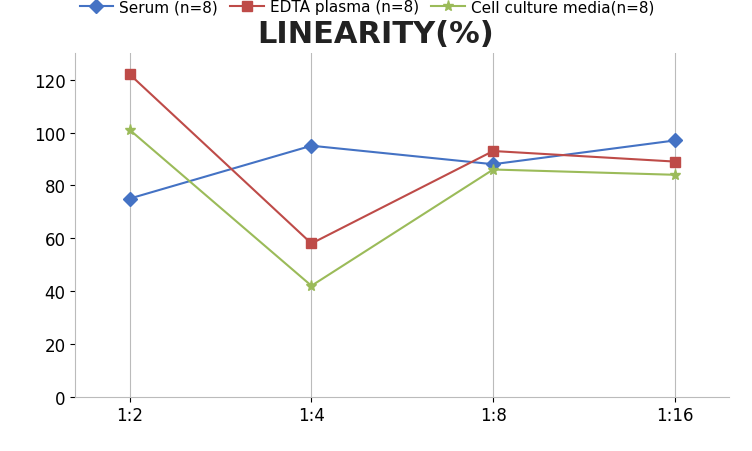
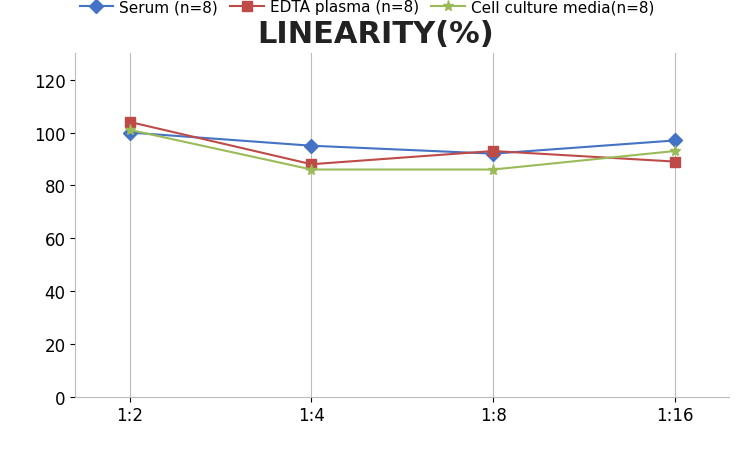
Serum (n=8)/1:2: 75 -> 100
EDTA plasma (n=8)/1:2: 122 -> 104
EDTA plasma (n=8)/1:4: 58 -> 88
Cell culture media(n=8)/1:4: 42 -> 86
Serum (n=8)/1:8: 88 -> 92
Cell culture media(n=8)/1:16: 84 -> 93
